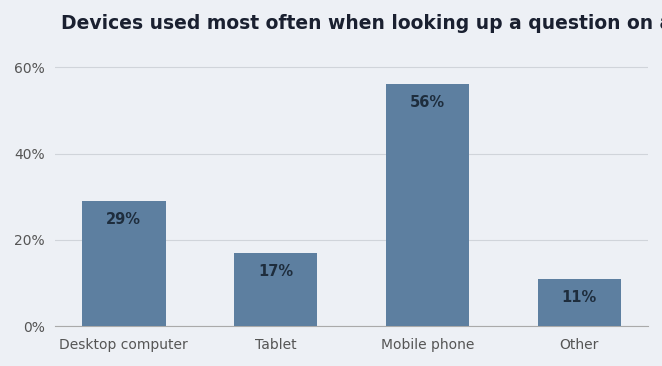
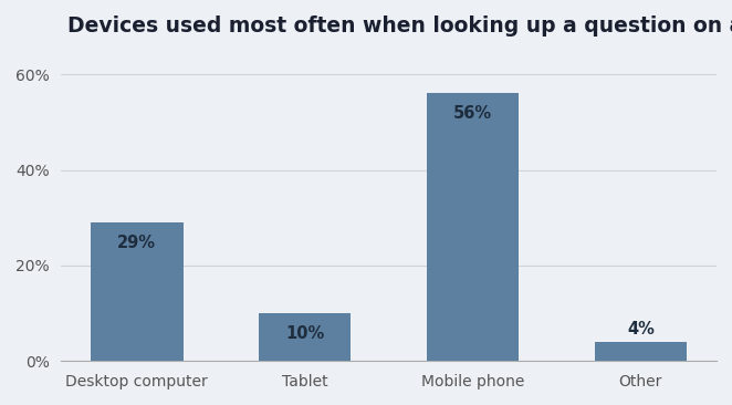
Tablet: 17% -> 10%
Other: 11% -> 4%
